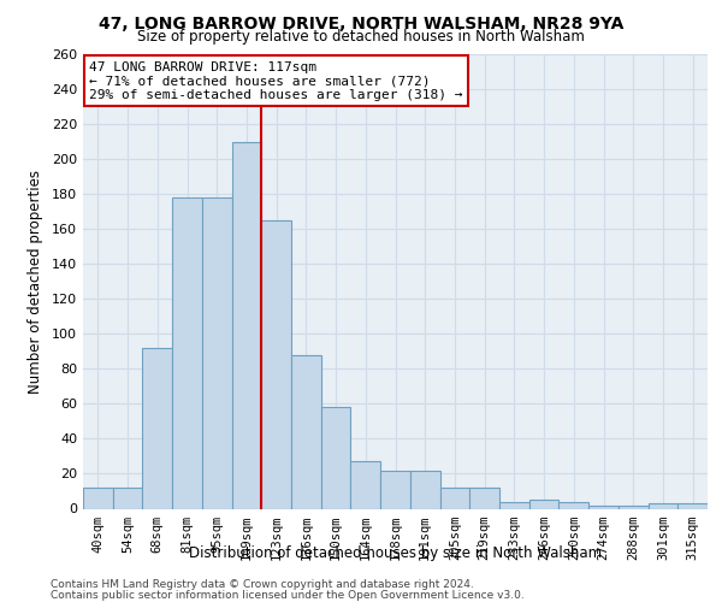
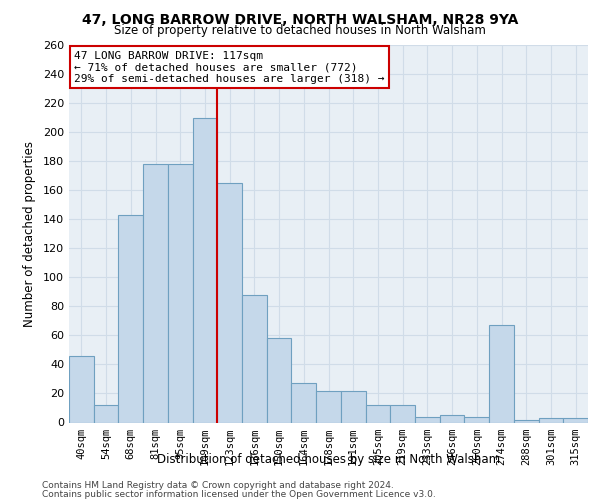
40sqm: 12 -> 46
68sqm: 92 -> 143
274sqm: 2 -> 67
